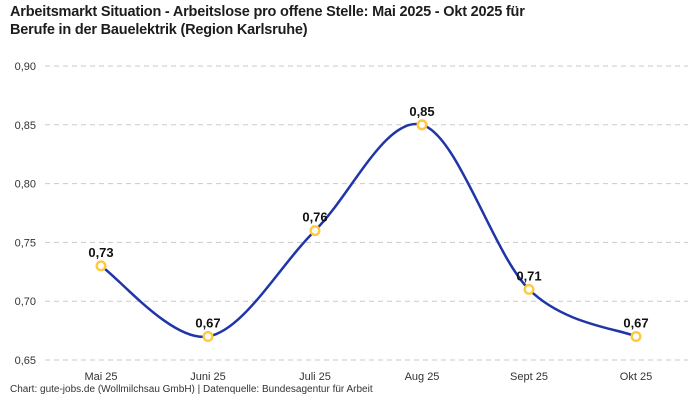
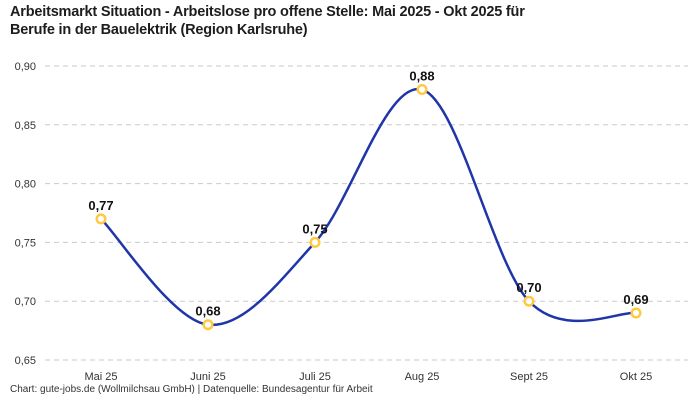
Mai 25: 0,73 -> 0,77
Juni 25: 0,67 -> 0,68
Juli 25: 0,76 -> 0,75
Aug 25: 0,85 -> 0,88
Sept 25: 0,71 -> 0,70
Okt 25: 0,67 -> 0,69
